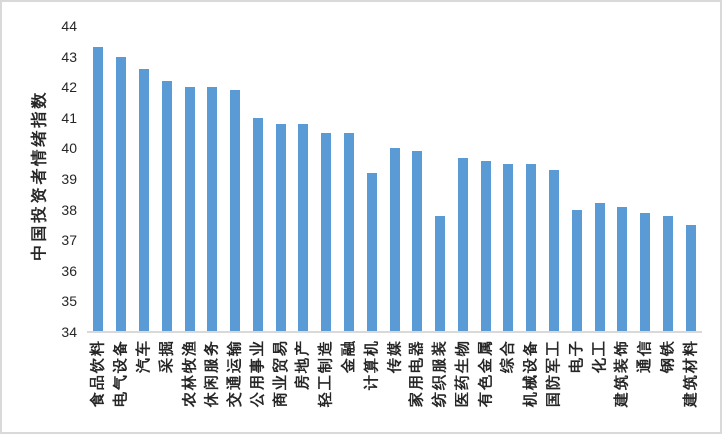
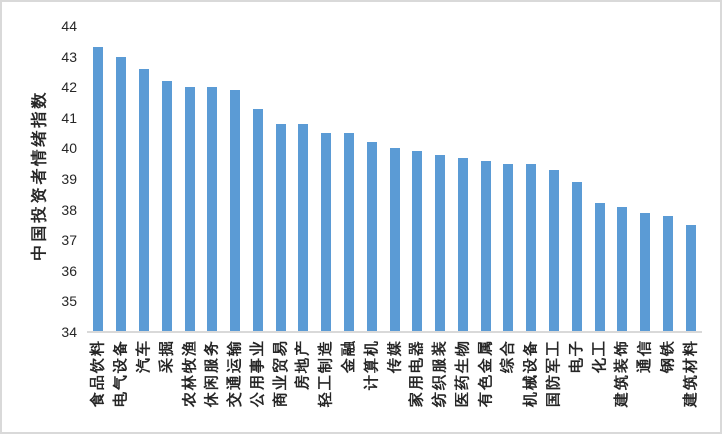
公用事业: 41.0 -> 41.3
计算机: 39.2 -> 40.2
纺织服装: 37.8 -> 39.8
电子: 38.0 -> 38.9
